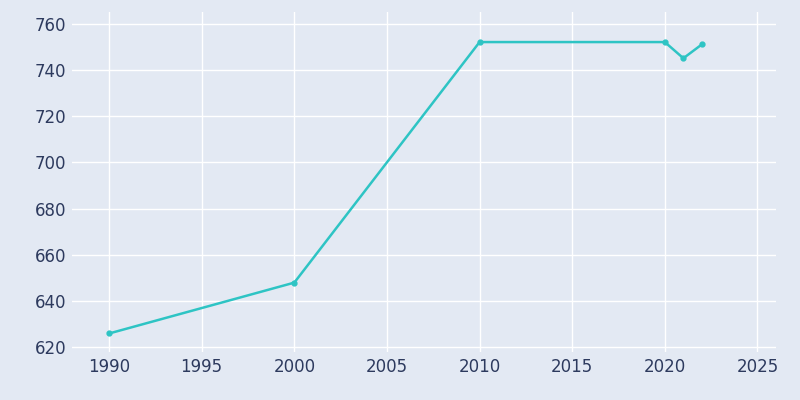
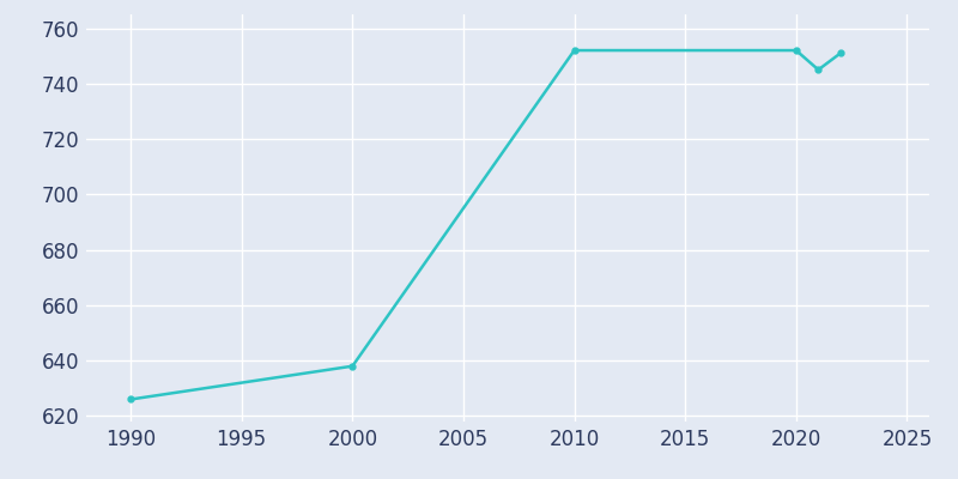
2000: 648 -> 638
